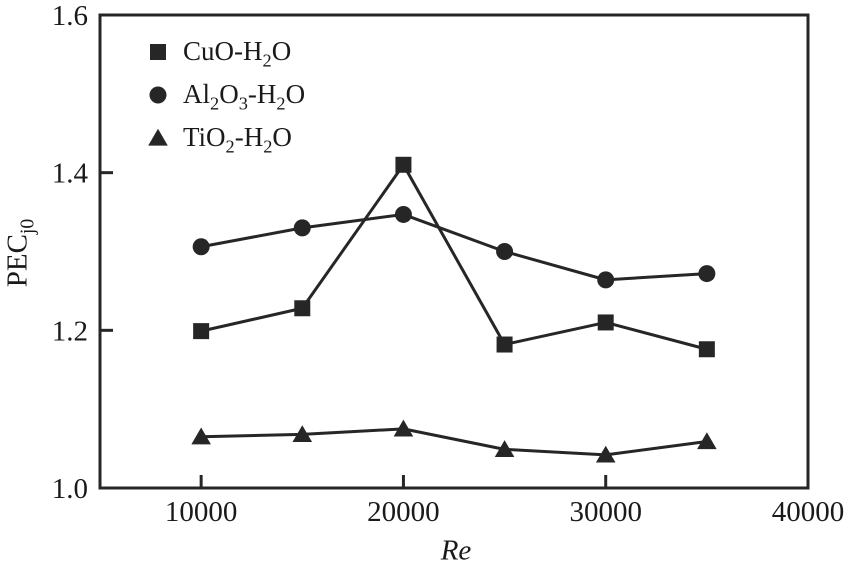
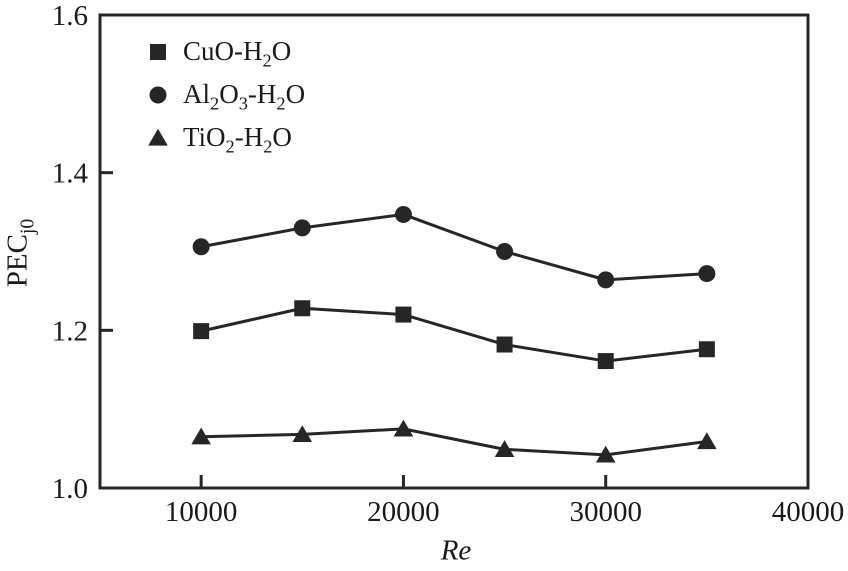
CuO-H2O/20000: 1.41 -> 1.22
CuO-H2O/30000: 1.21 -> 1.16
